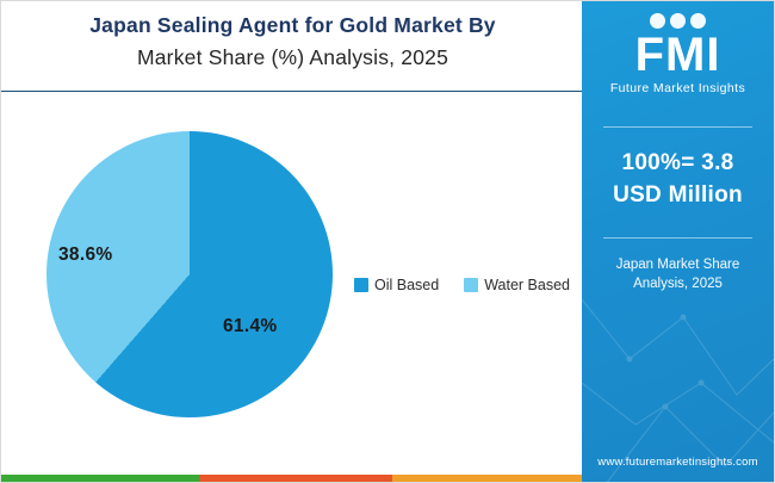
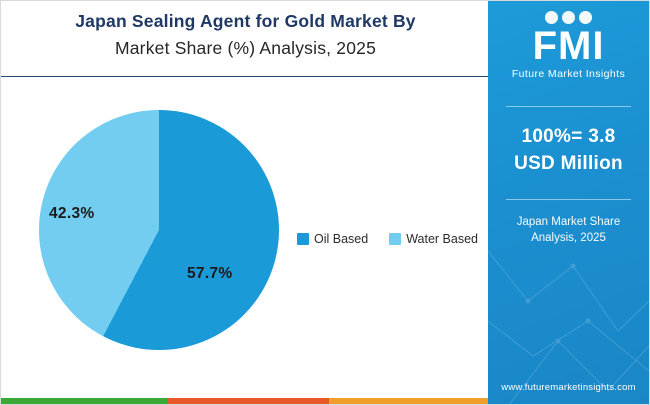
Oil Based: 61.4% -> 57.7%
Water Based: 38.6% -> 42.3%
